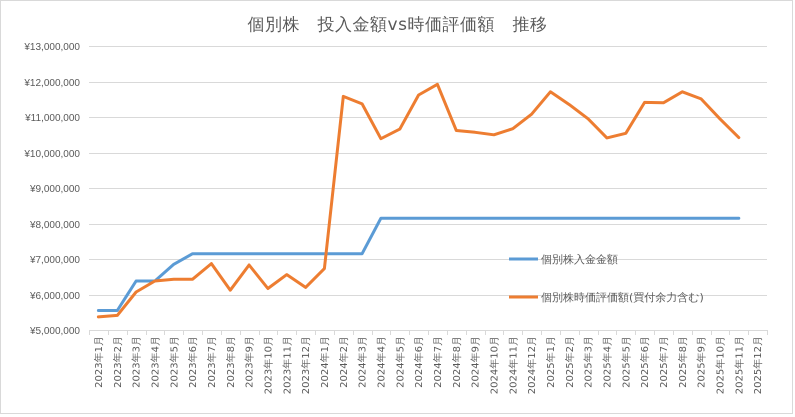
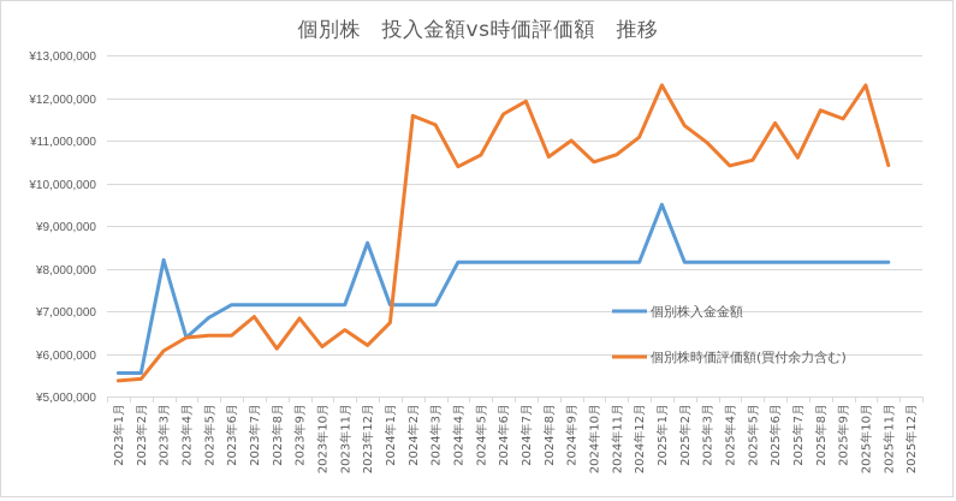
個別株入金金額/2023年3月: ¥6400000 -> ¥8200000
個別株入金金額/2023年12月: ¥7200000 -> ¥8600000
個別株時価評価額(買付余力含む)/2024年9月: ¥10600000 -> ¥11000000
個別株入金金額/2025年1月: ¥8200000 -> ¥9500000
個別株時価評価額(買付余力含む)/2025年1月: ¥11700000 -> ¥12300000
個別株時価評価額(買付余力含む)/2025年7月: ¥11400000 -> ¥10600000
個別株時価評価額(買付余力含む)/2025年10月: ¥11000000 -> ¥12300000
